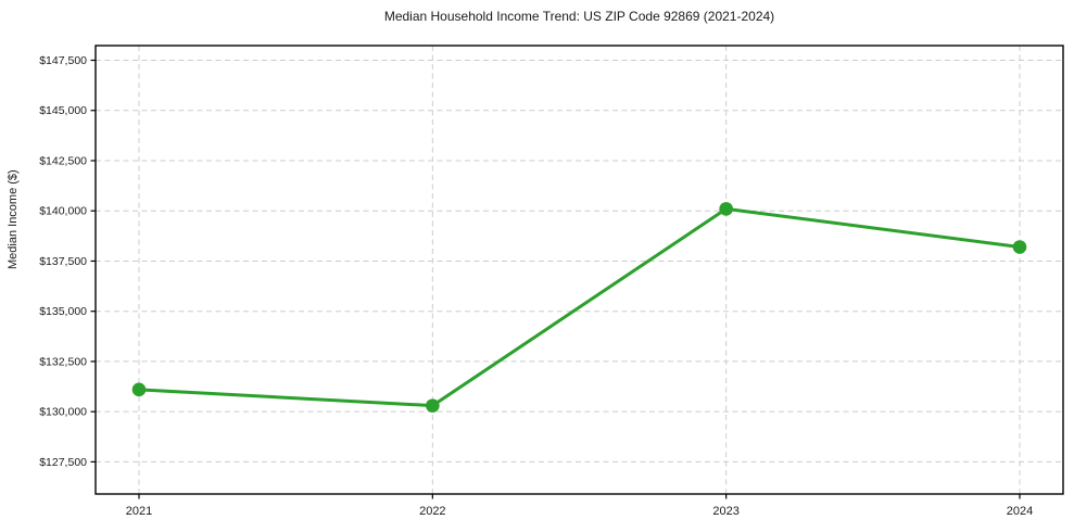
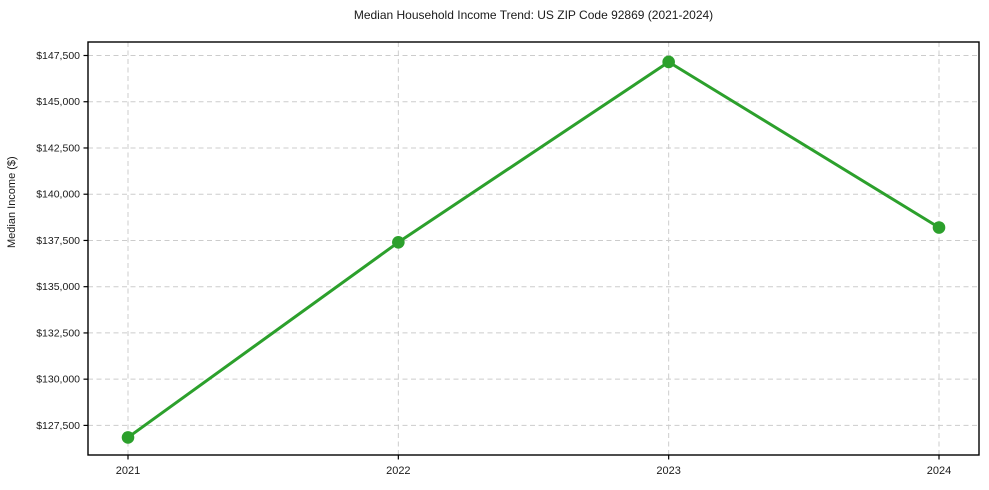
2021: $131100 -> $126800
2022: $130300 -> $137400
2023: $140100 -> $147200
